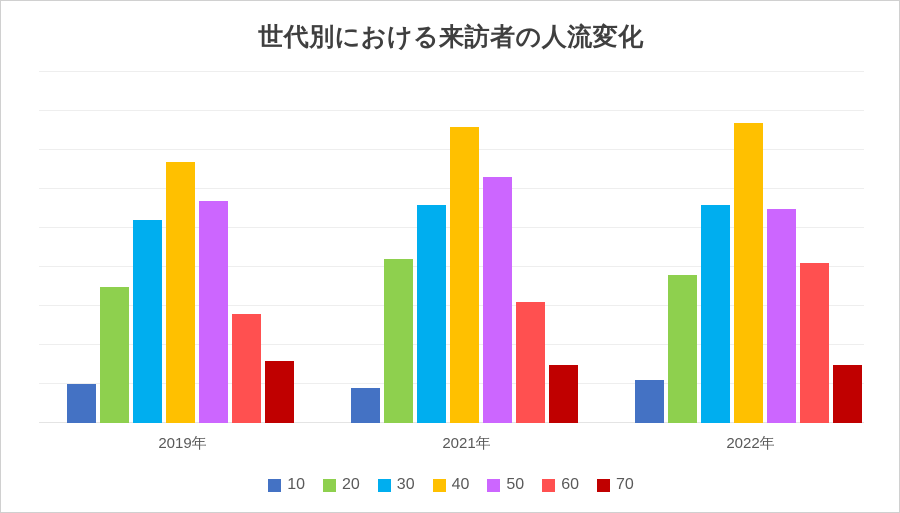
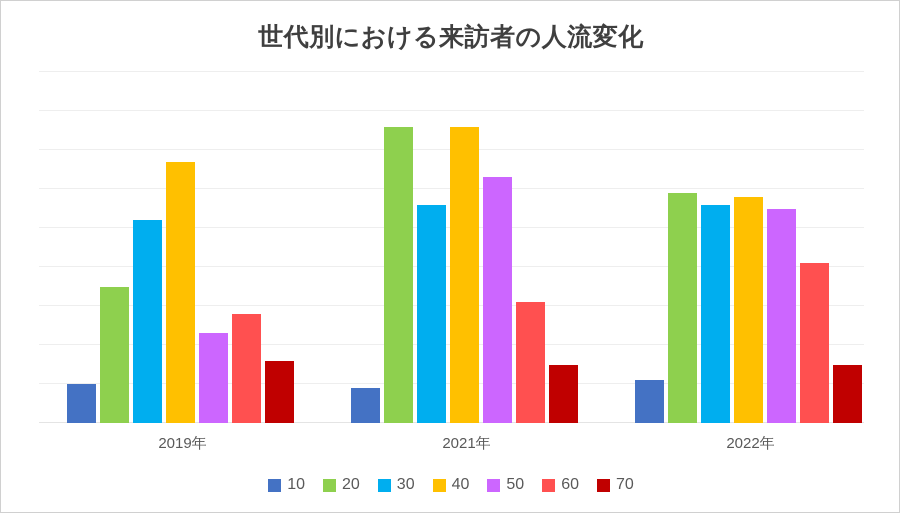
50/2019年: 57 -> 23
20/2021年: 42 -> 76
20/2022年: 38 -> 59
40/2022年: 77 -> 58
